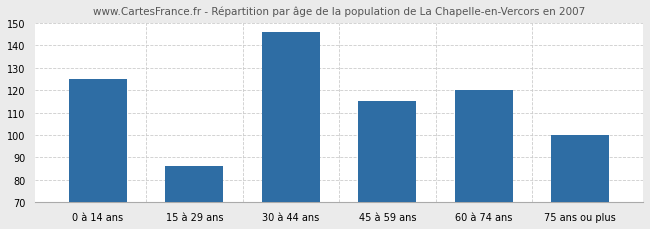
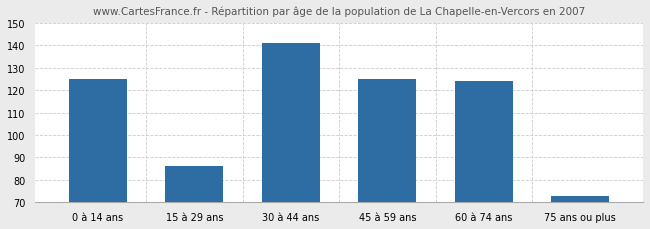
30 à 44 ans: 146 -> 141
45 à 59 ans: 115 -> 125
60 à 74 ans: 120 -> 124
75 ans ou plus: 100 -> 73
